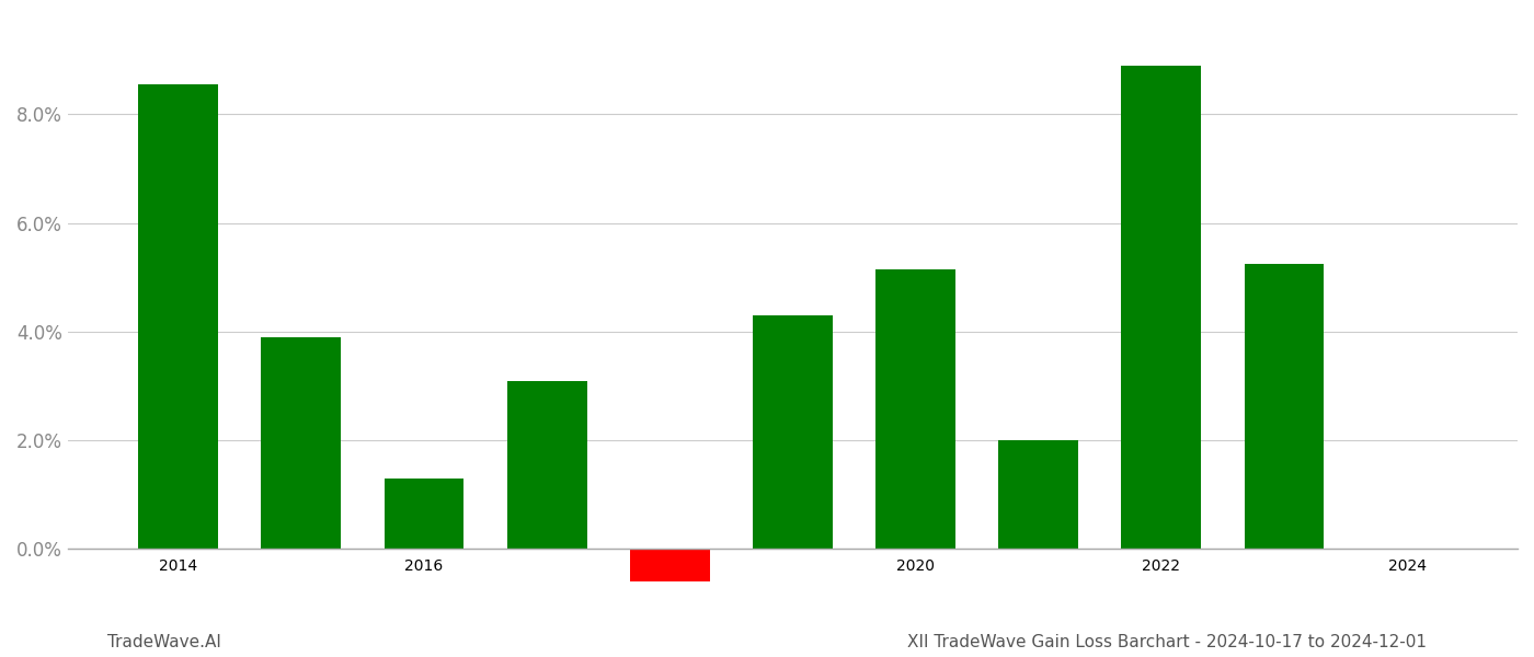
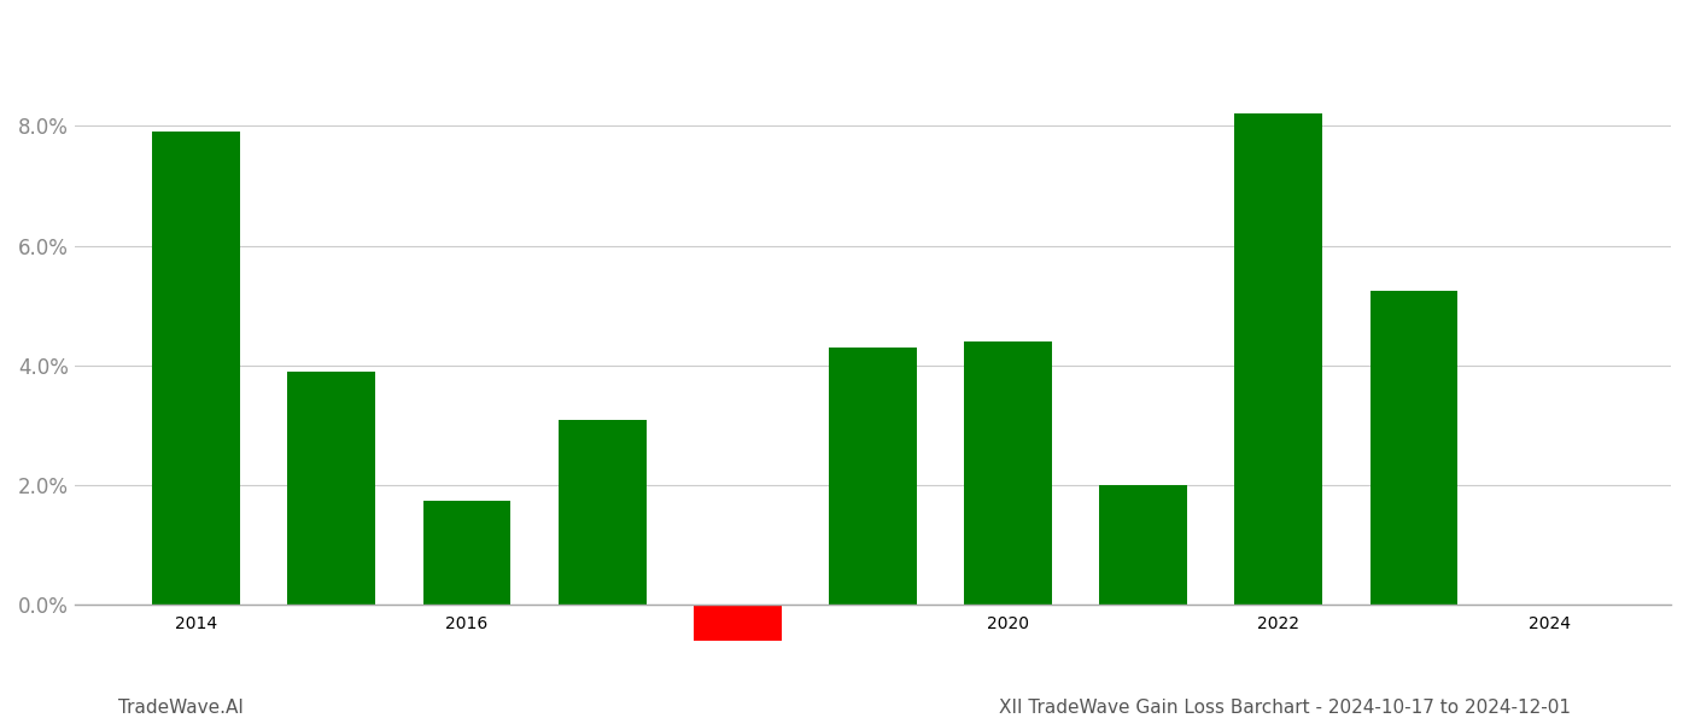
2014: 8.55% -> 7.90%
2016: 1.30% -> 1.75%
2020: 5.15% -> 4.40%
2022: 8.90% -> 8.20%
